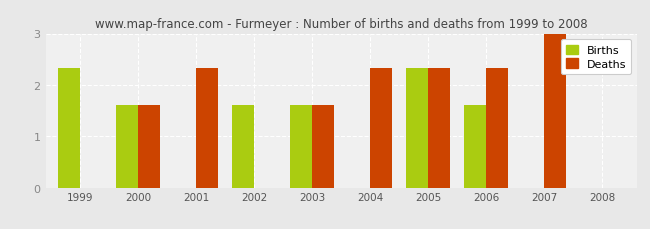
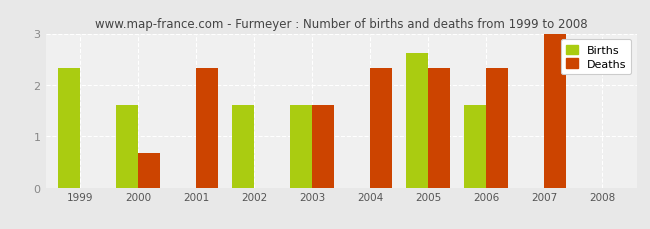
Deaths/2000: 1.60 -> 0.68
Births/2005: 2.33 -> 2.62
